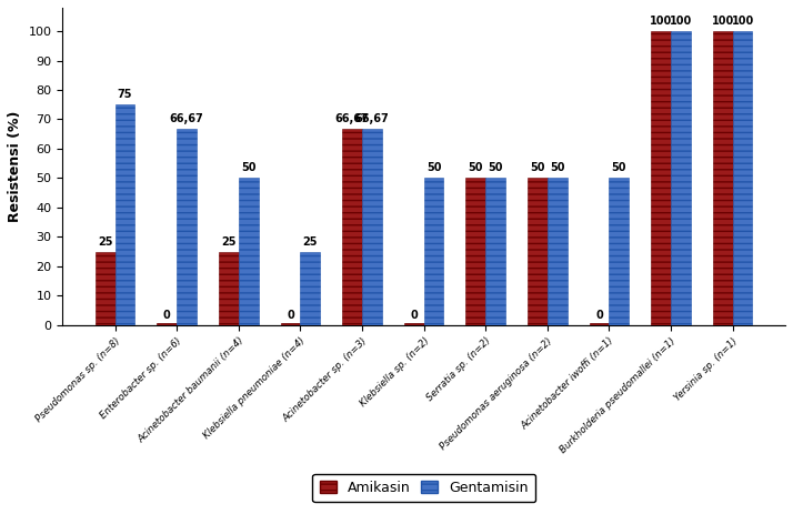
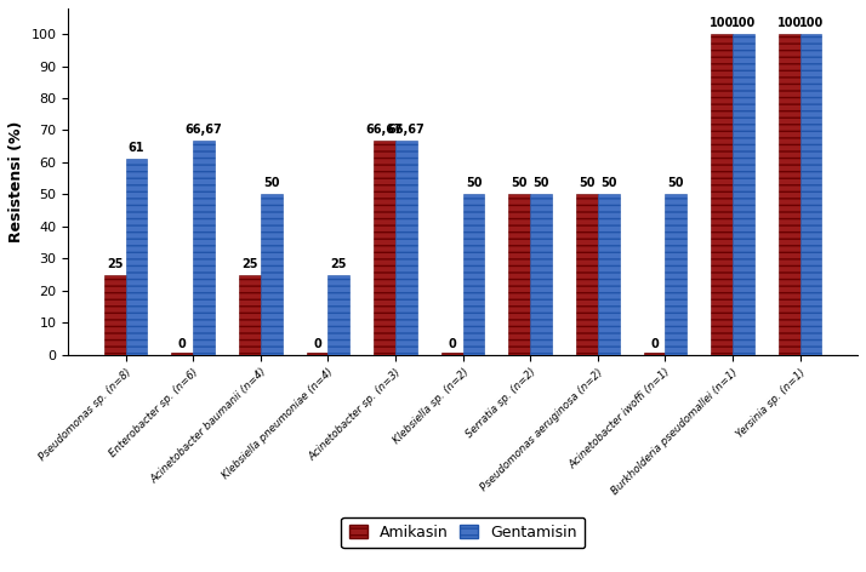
Gentamisin/Pseudomonas sp. (n=8): 75 -> 61
